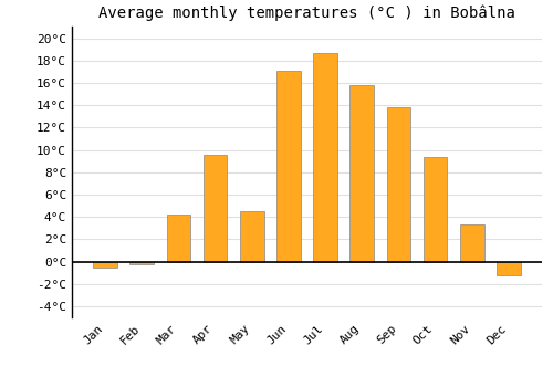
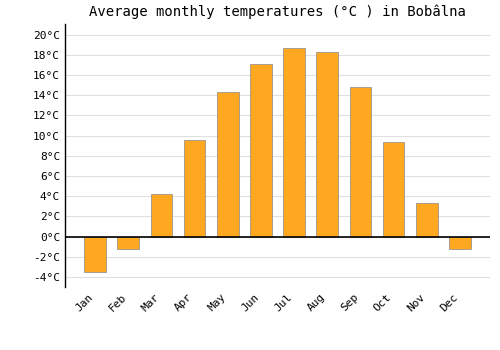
Jan: -0.5°C -> -3.5°C
Feb: -0.2°C -> -1.2°C
May: 4.5°C -> 14.3°C
Aug: 15.8°C -> 18.3°C
Sep: 13.8°C -> 14.8°C
